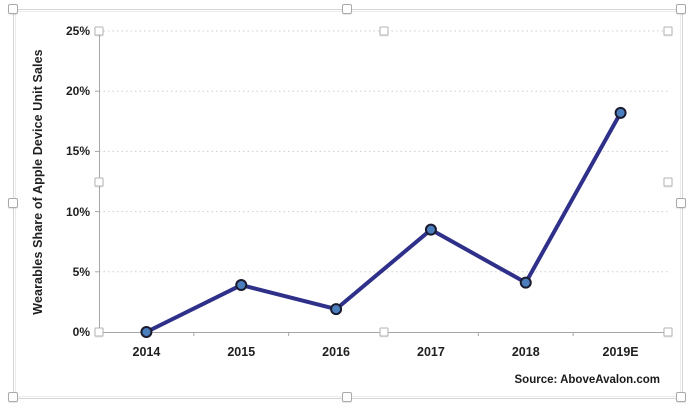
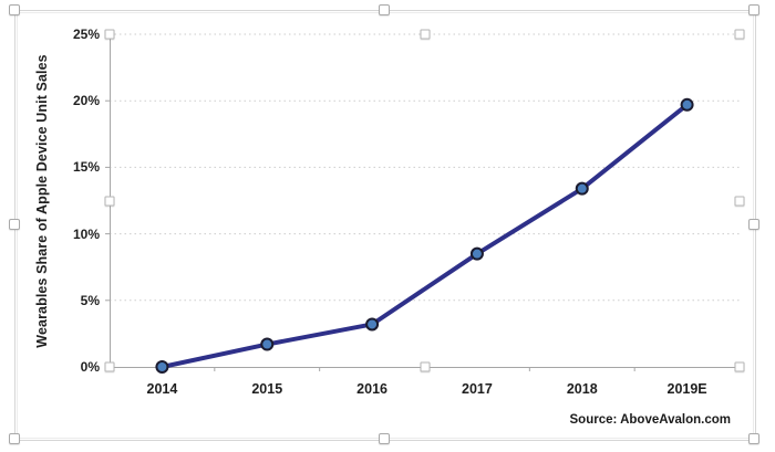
2015: 3.9% -> 1.7%
2016: 1.9% -> 3.2%
2018: 4.1% -> 13.4%
2019E: 18.2% -> 19.7%
